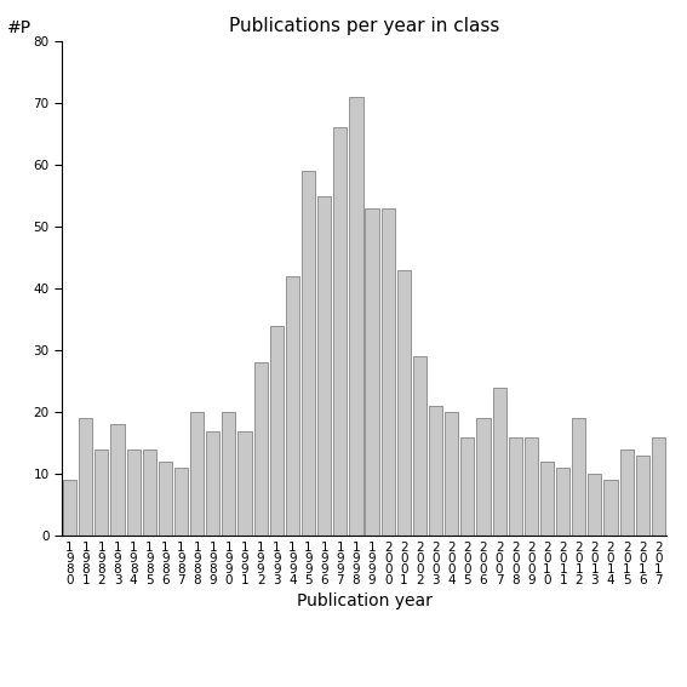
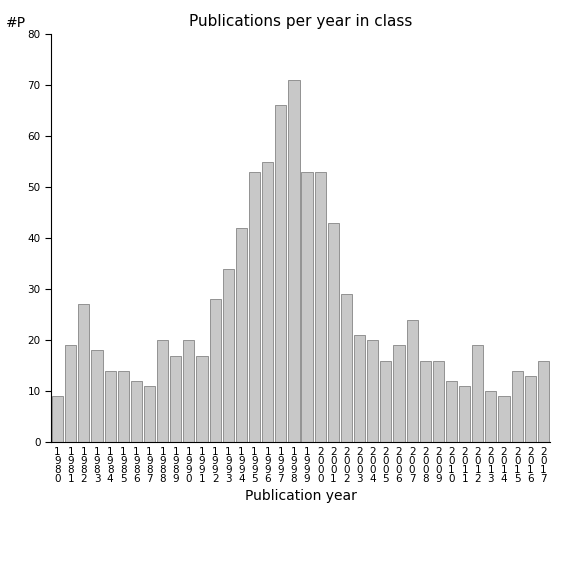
1 9 8 2: 14 -> 27
1 9 9 5: 59 -> 53
